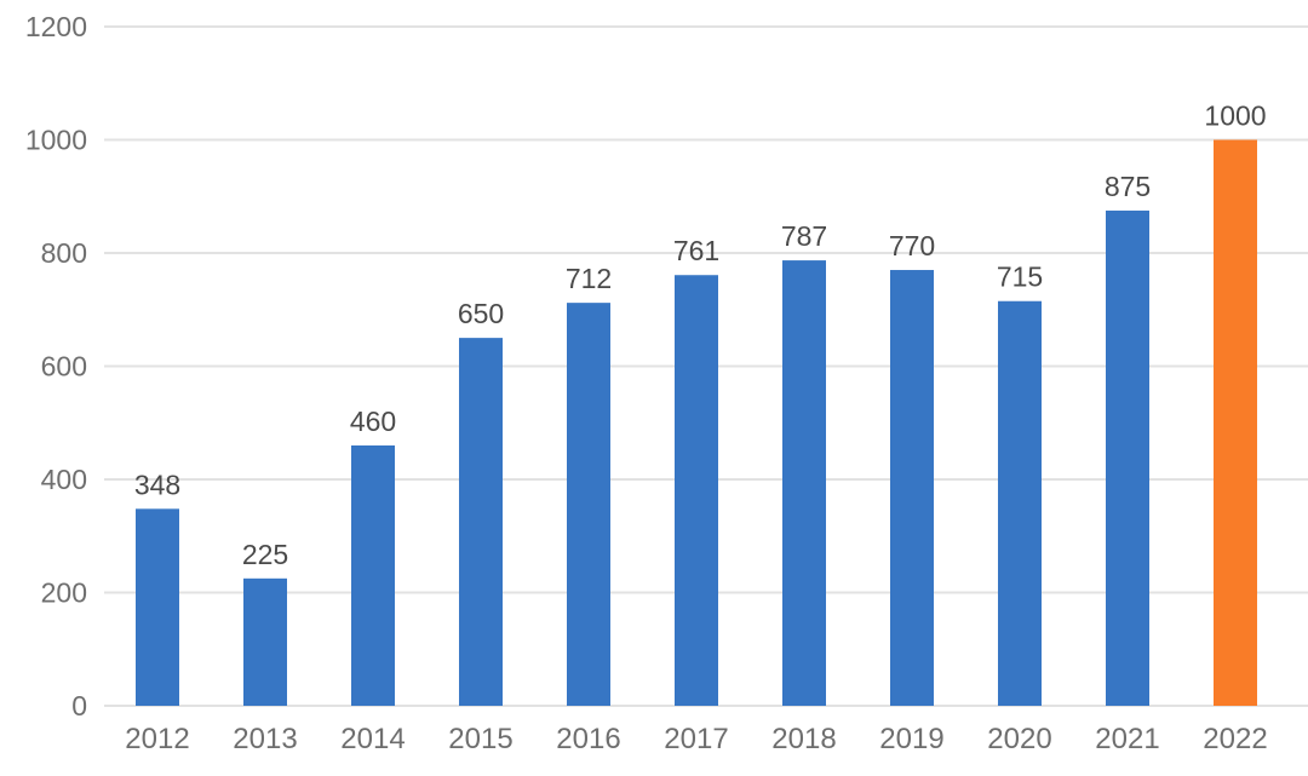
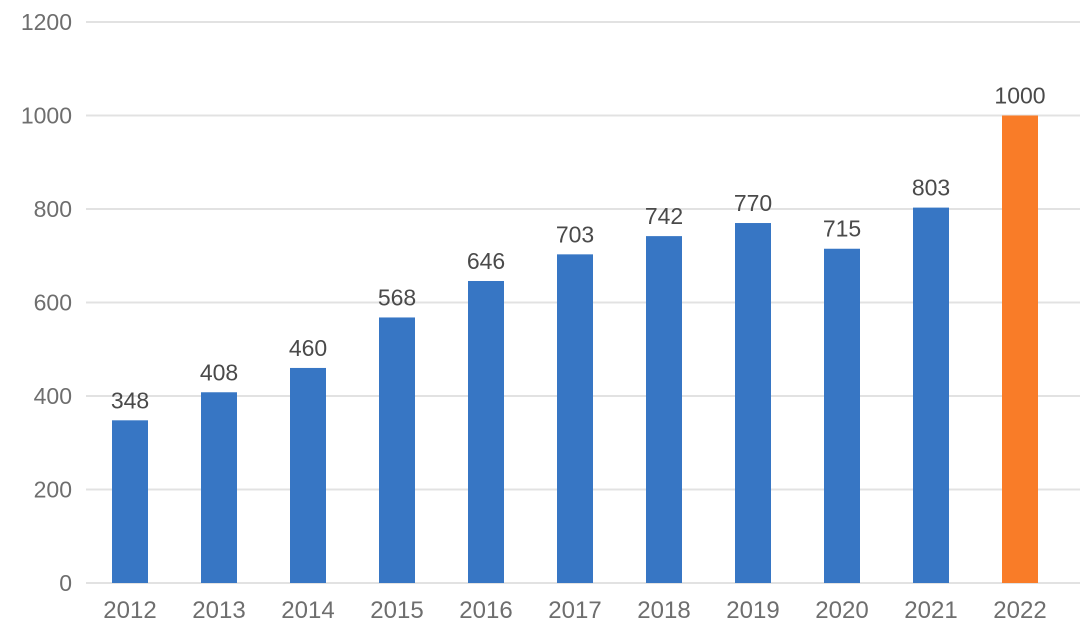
2013: 225 -> 408
2015: 650 -> 568
2016: 712 -> 646
2017: 761 -> 703
2018: 787 -> 742
2021: 875 -> 803
